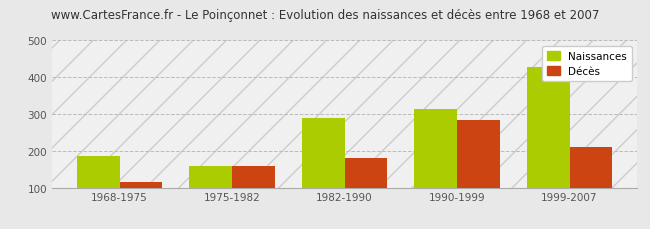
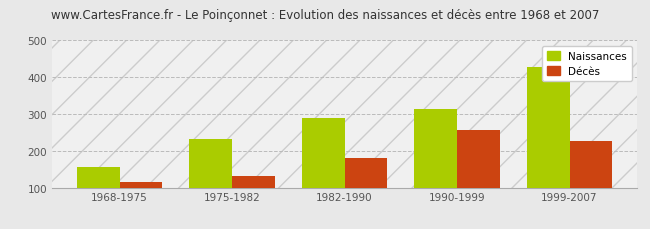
Naissances/1968-1975: 185 -> 155
Naissances/1975-1982: 160 -> 233
Décès/1975-1982: 160 -> 132
Décès/1990-1999: 285 -> 256
Décès/1999-2007: 210 -> 227
